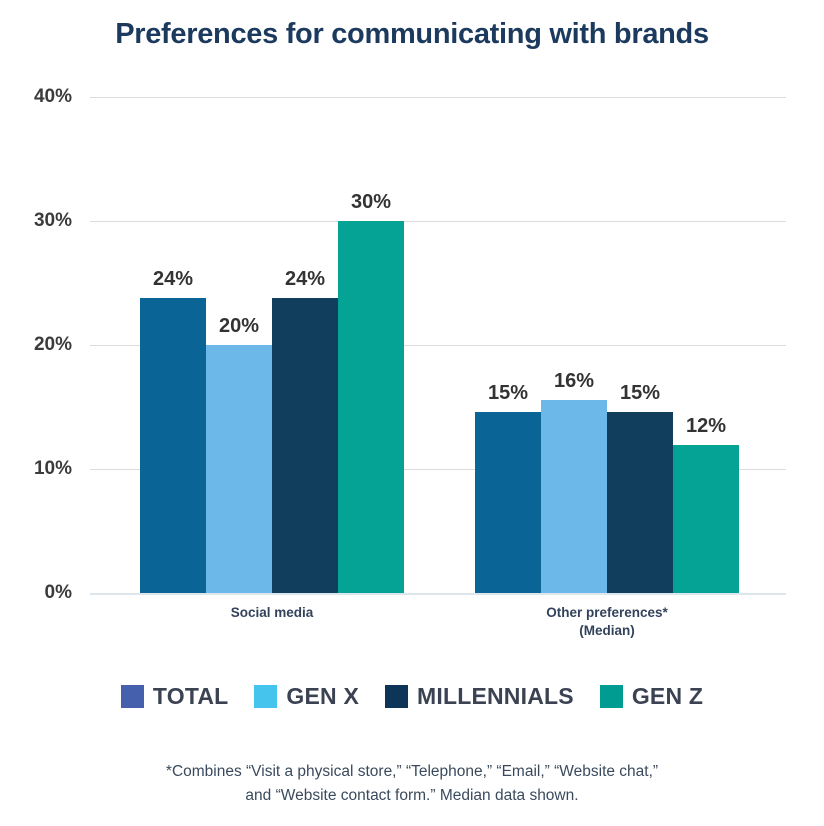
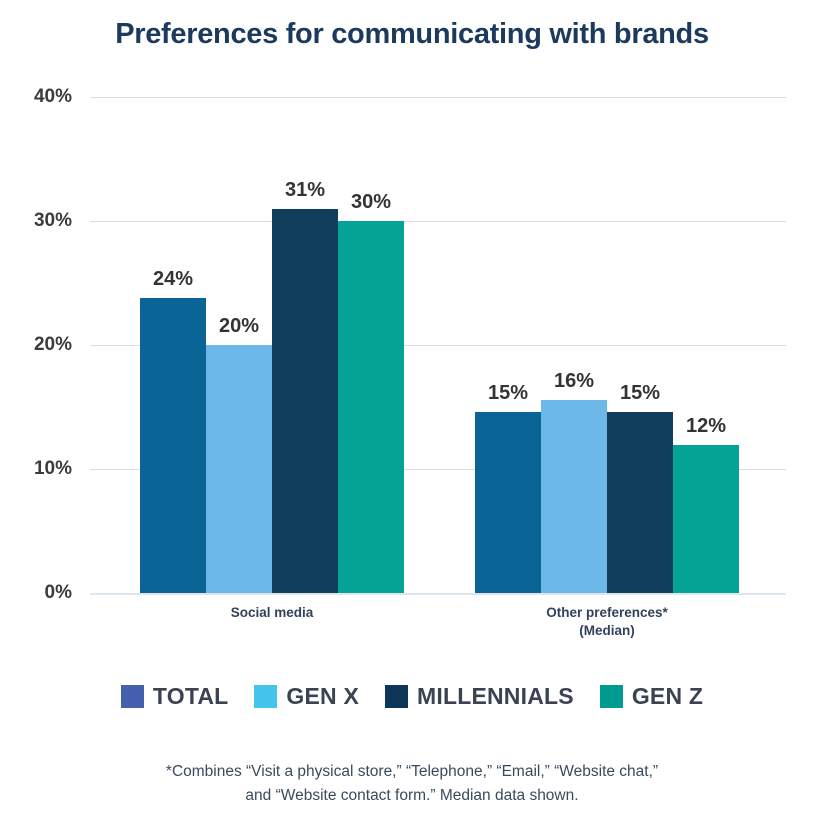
MILLENNIALS/Social media: 24% -> 31%
